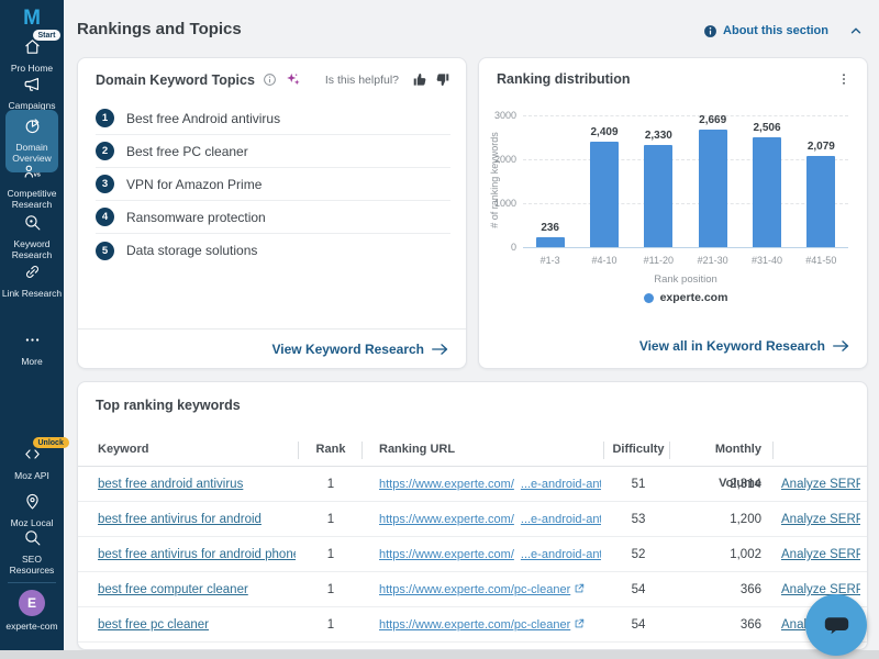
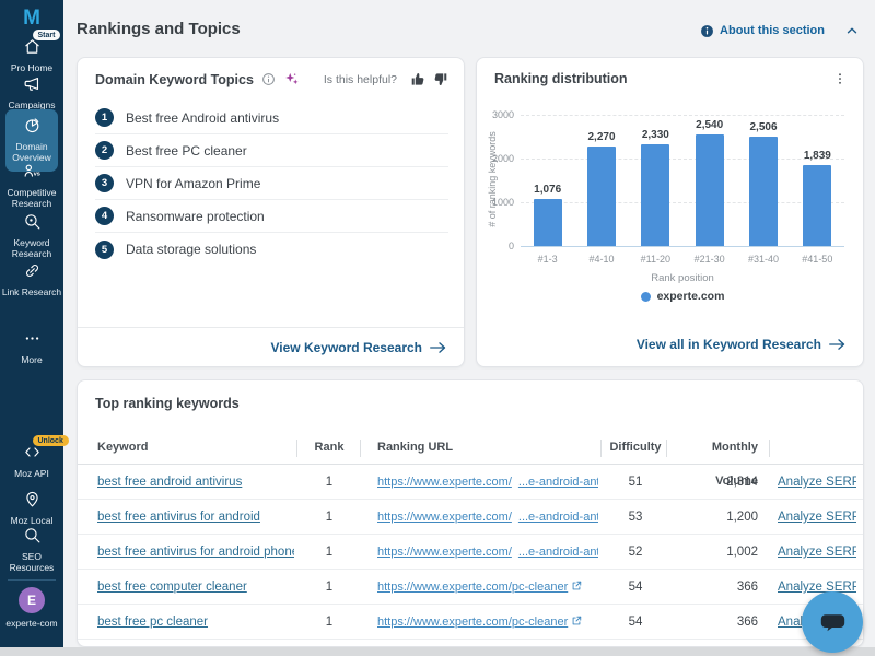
#1-3: 236 -> 1,076
#4-10: 2,409 -> 2,270
#21-30: 2,669 -> 2,540
#41-50: 2,079 -> 1,839
